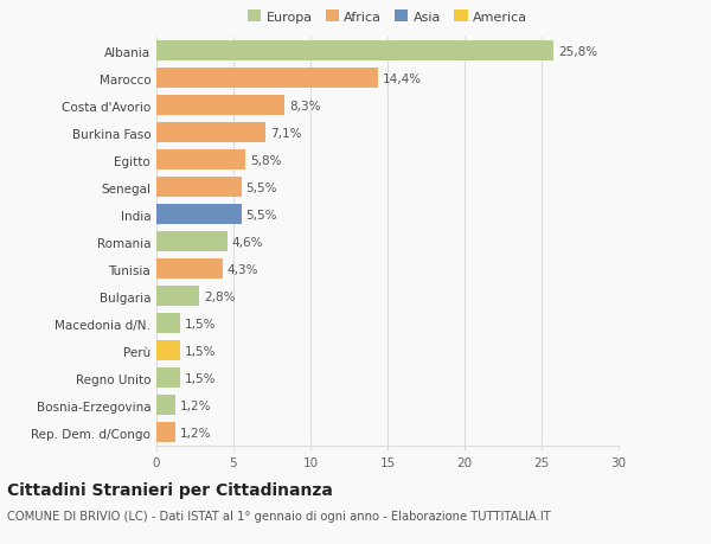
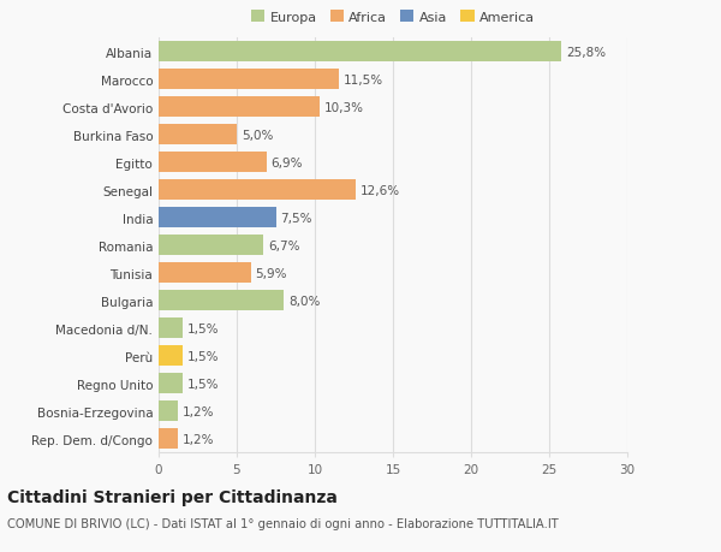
Marocco: 14,4% -> 11,5%
Costa d'Avorio: 8,3% -> 10,3%
Burkina Faso: 7,1% -> 5,0%
Egitto: 5,8% -> 6,9%
Senegal: 5,5% -> 12,6%
India: 5,5% -> 7,5%
Romania: 4,6% -> 6,7%
Tunisia: 4,3% -> 5,9%
Bulgaria: 2,8% -> 8,0%
